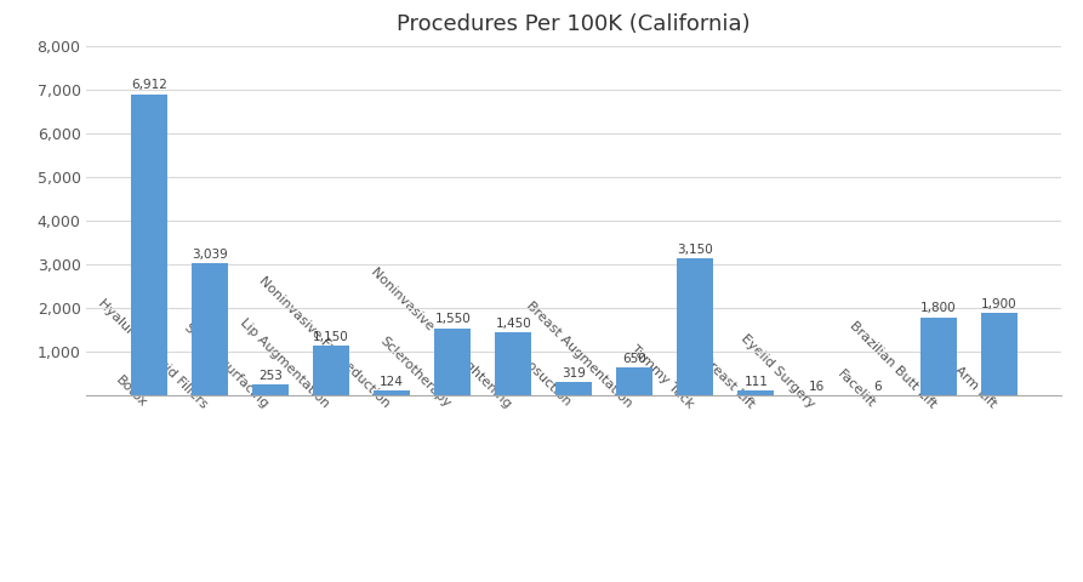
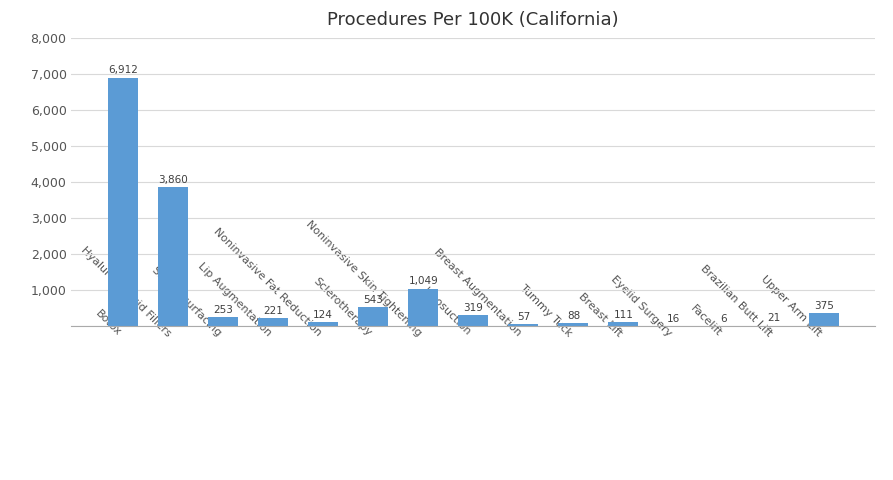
Hyaluronic Acid Fillers: 3,039 -> 3,860
Lip Augmentation: 1,150 -> 220
Sclerotherapy: 1,550 -> 540
Noninvasive Skin Tightening: 1,450 -> 1,050
Breast Augmentation: 650 -> 60
Tummy Tuck: 3,150 -> 90
Brazilian Butt Lift: 1,800 -> 20
Upper Arm Lift: 1,900 -> 380
